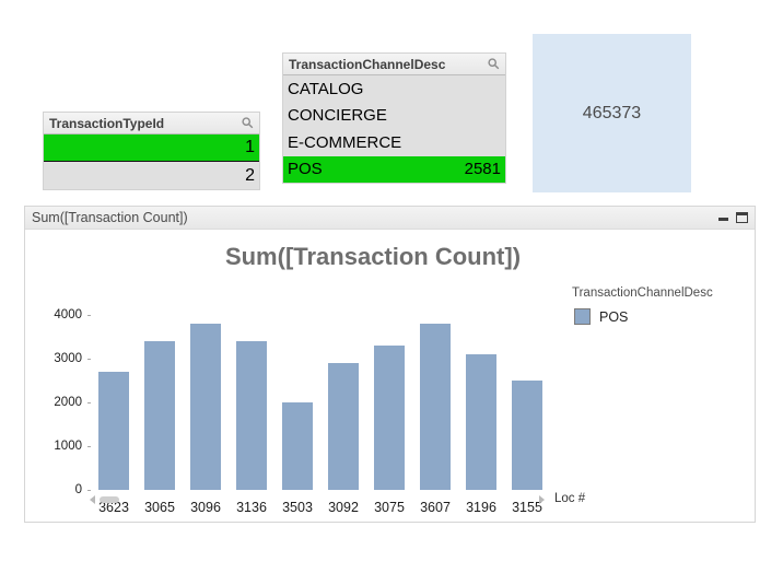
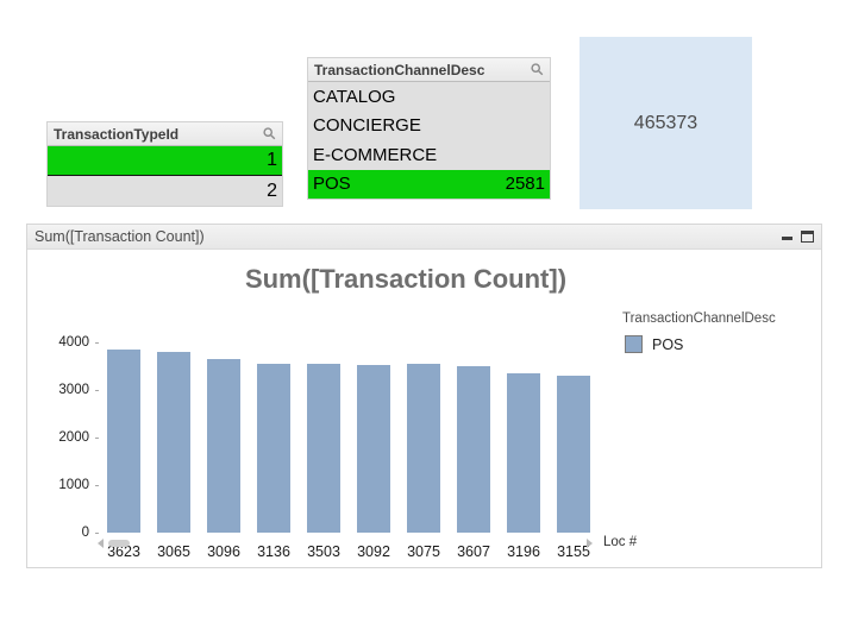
3623: 2700 -> 3800
3065: 3400 -> 3800
3096: 3800 -> 3600
3136: 3400 -> 3500
3503: 2000 -> 3500
3092: 2900 -> 3500
3075: 3300 -> 3500
3607: 3800 -> 3500
3196: 3100 -> 3300
3155: 2500 -> 3300
